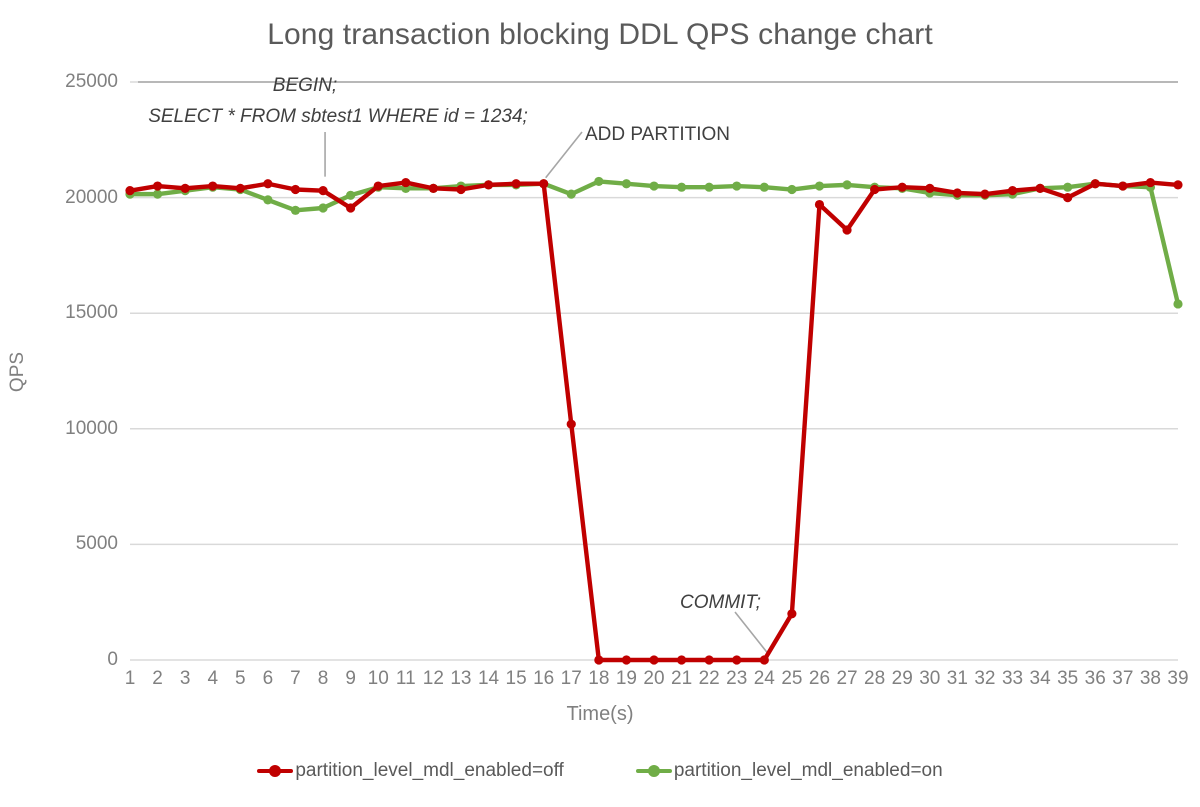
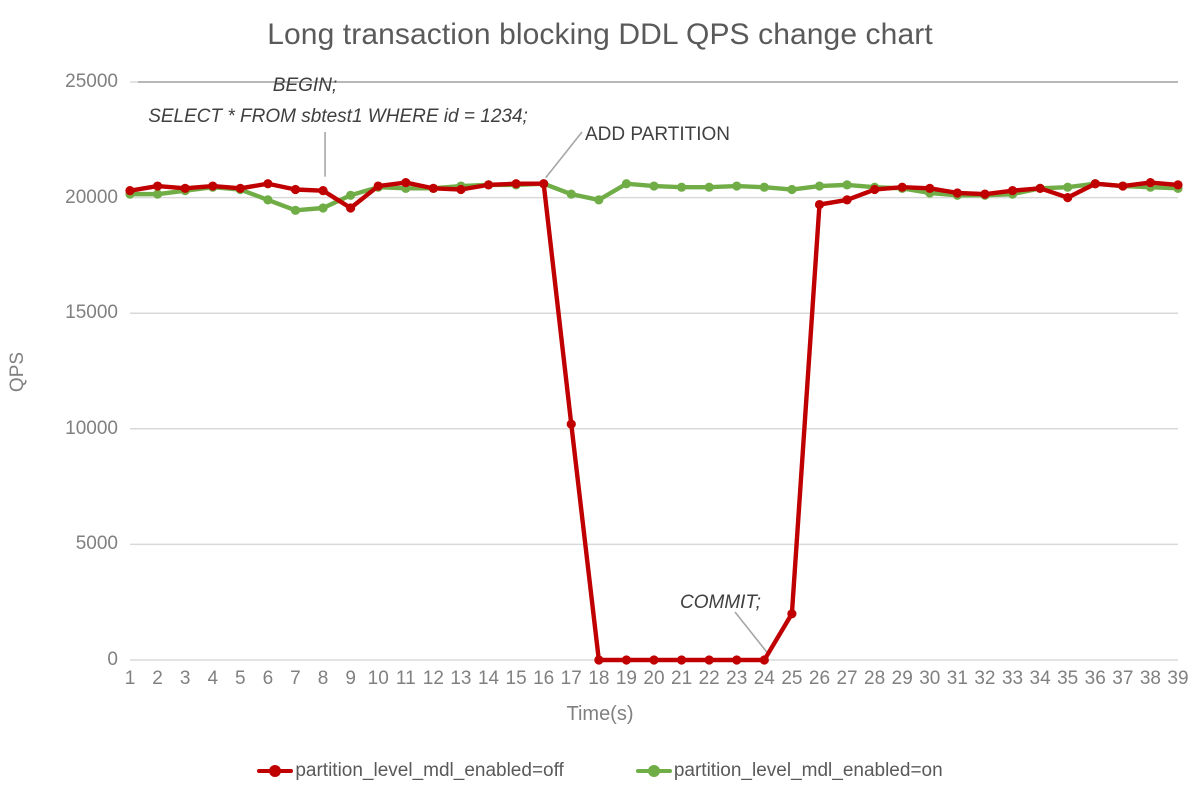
partition_level_mdl_enabled=on/18: 20700 -> 19900
partition_level_mdl_enabled=off/27: 18600 -> 19900
partition_level_mdl_enabled=on/39: 15400 -> 20400
